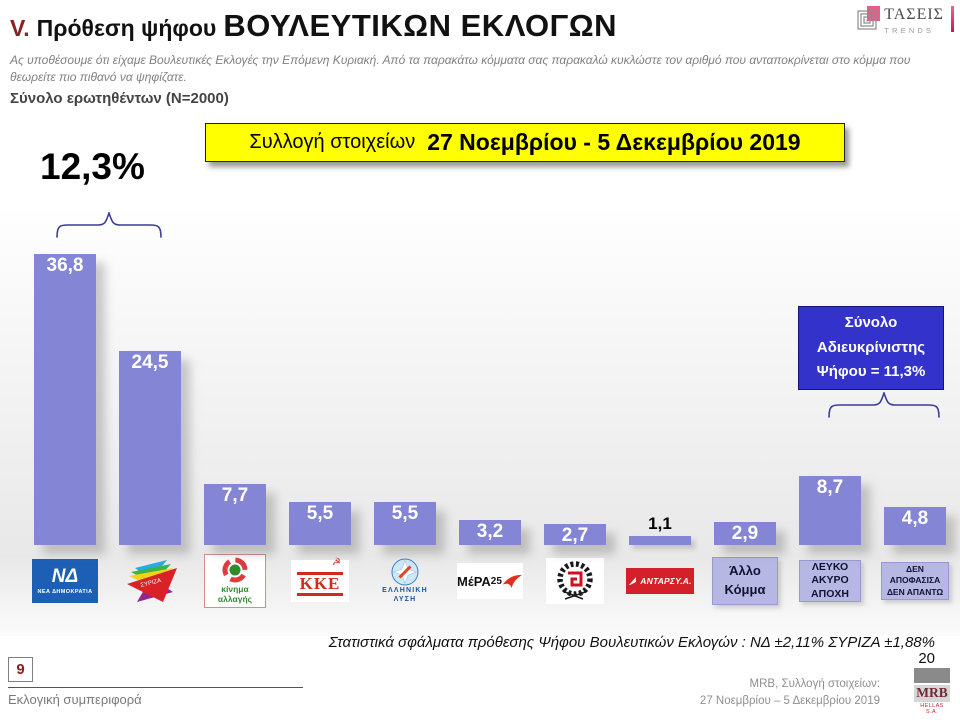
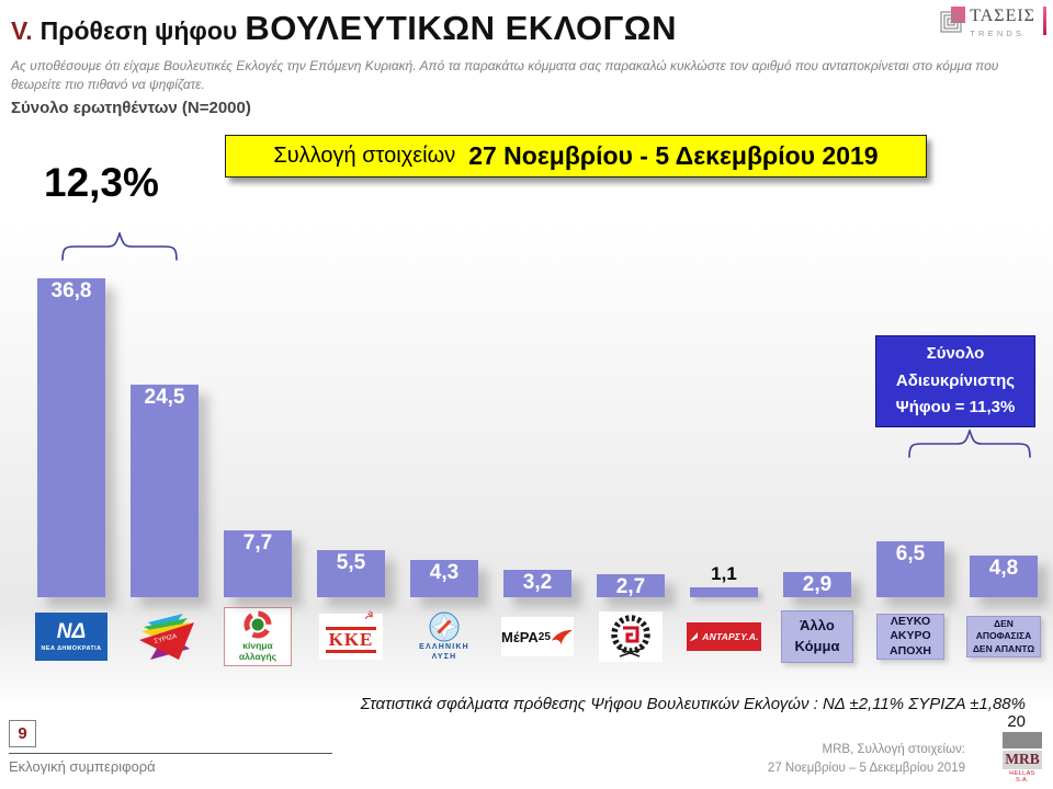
ΕΛΛΗΝΙΚΗ ΛΥΣΗ: 5,5 -> 4,3
ΛΕΥΚΟ ΑΚΥΡΟ ΑΠΟΧΗ: 8,7 -> 6,5
